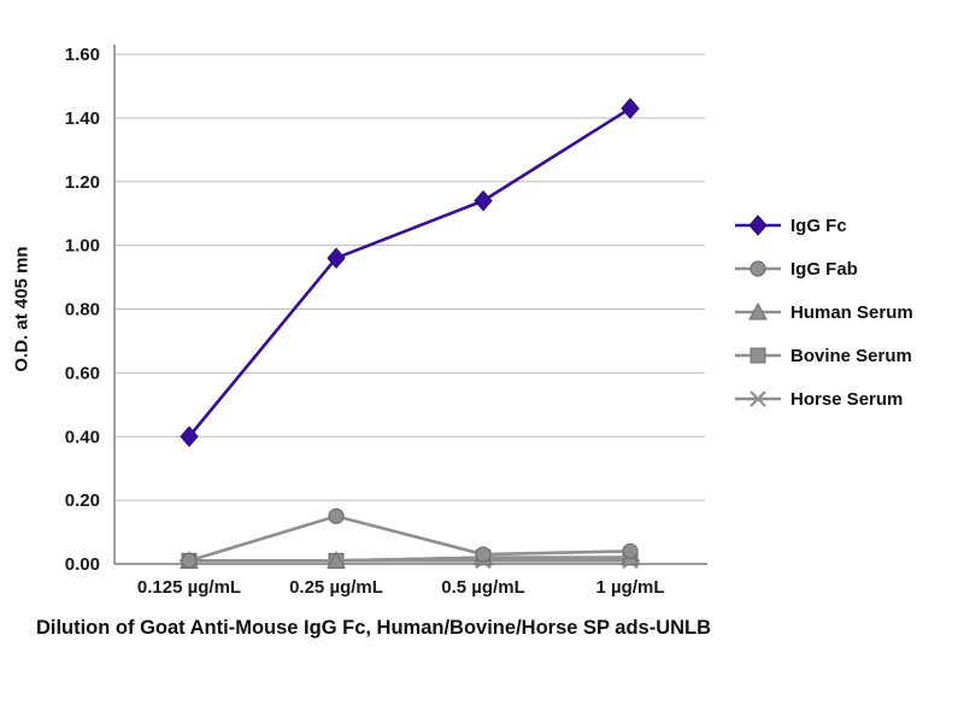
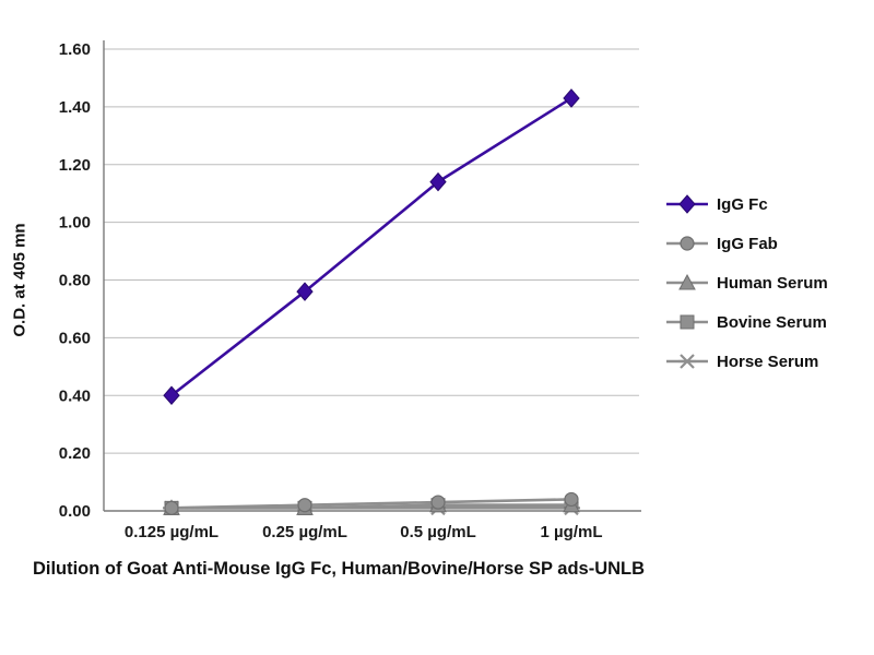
IgG Fc/0.25 µg/mL: 0.96 -> 0.76
IgG Fab/0.25 µg/mL: 0.15 -> 0.02
